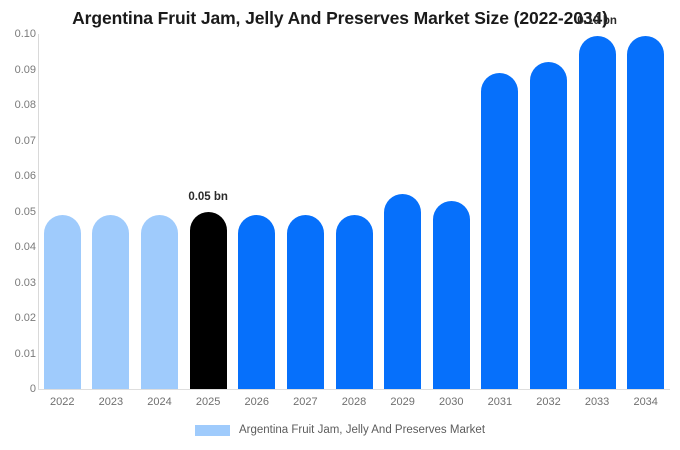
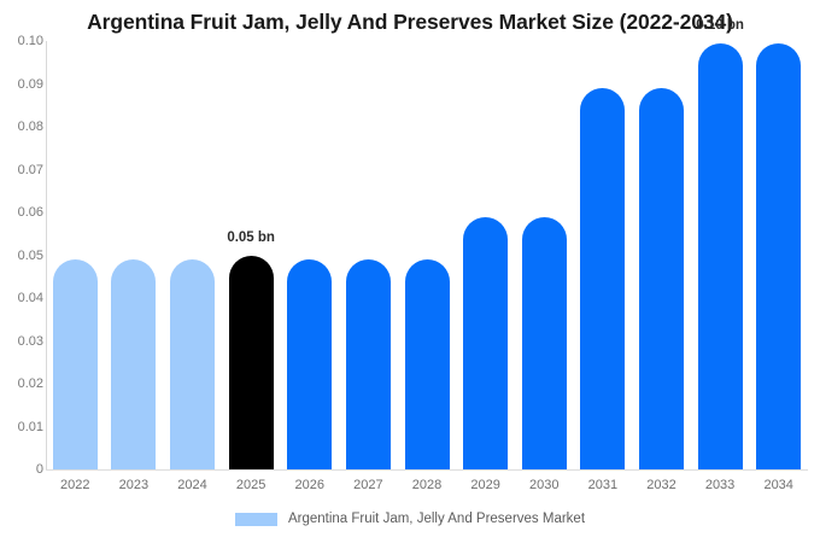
2029: 0.055 -> 0.059
2030: 0.053 -> 0.059
2032: 0.092 -> 0.089
